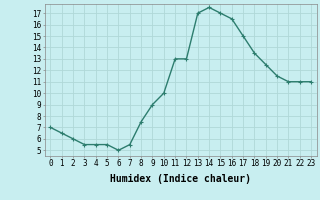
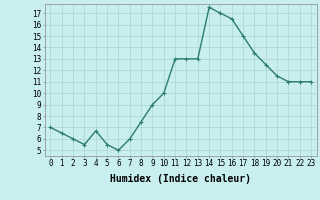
4: 5.5 -> 6.7
7: 5.5 -> 6.0
13: 17.0 -> 13.0
